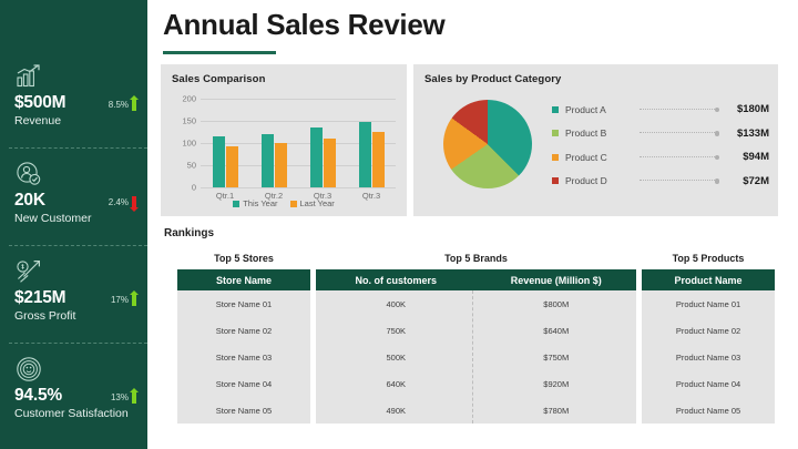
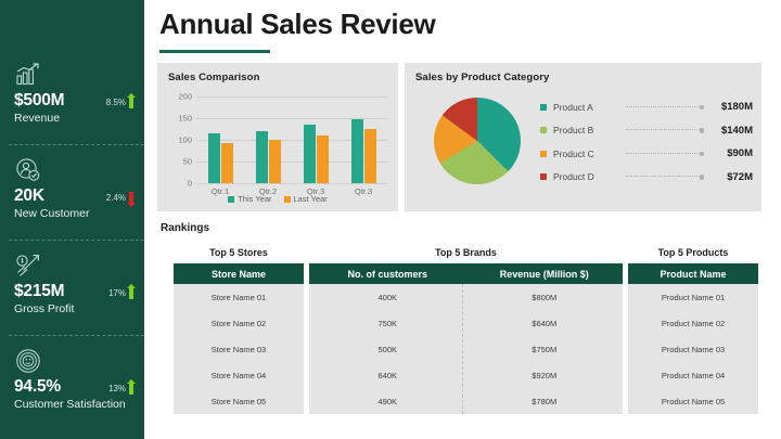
Sales by Product Category/Product B: $133M -> $140M
Sales by Product Category/Product C: $94M -> $90M
